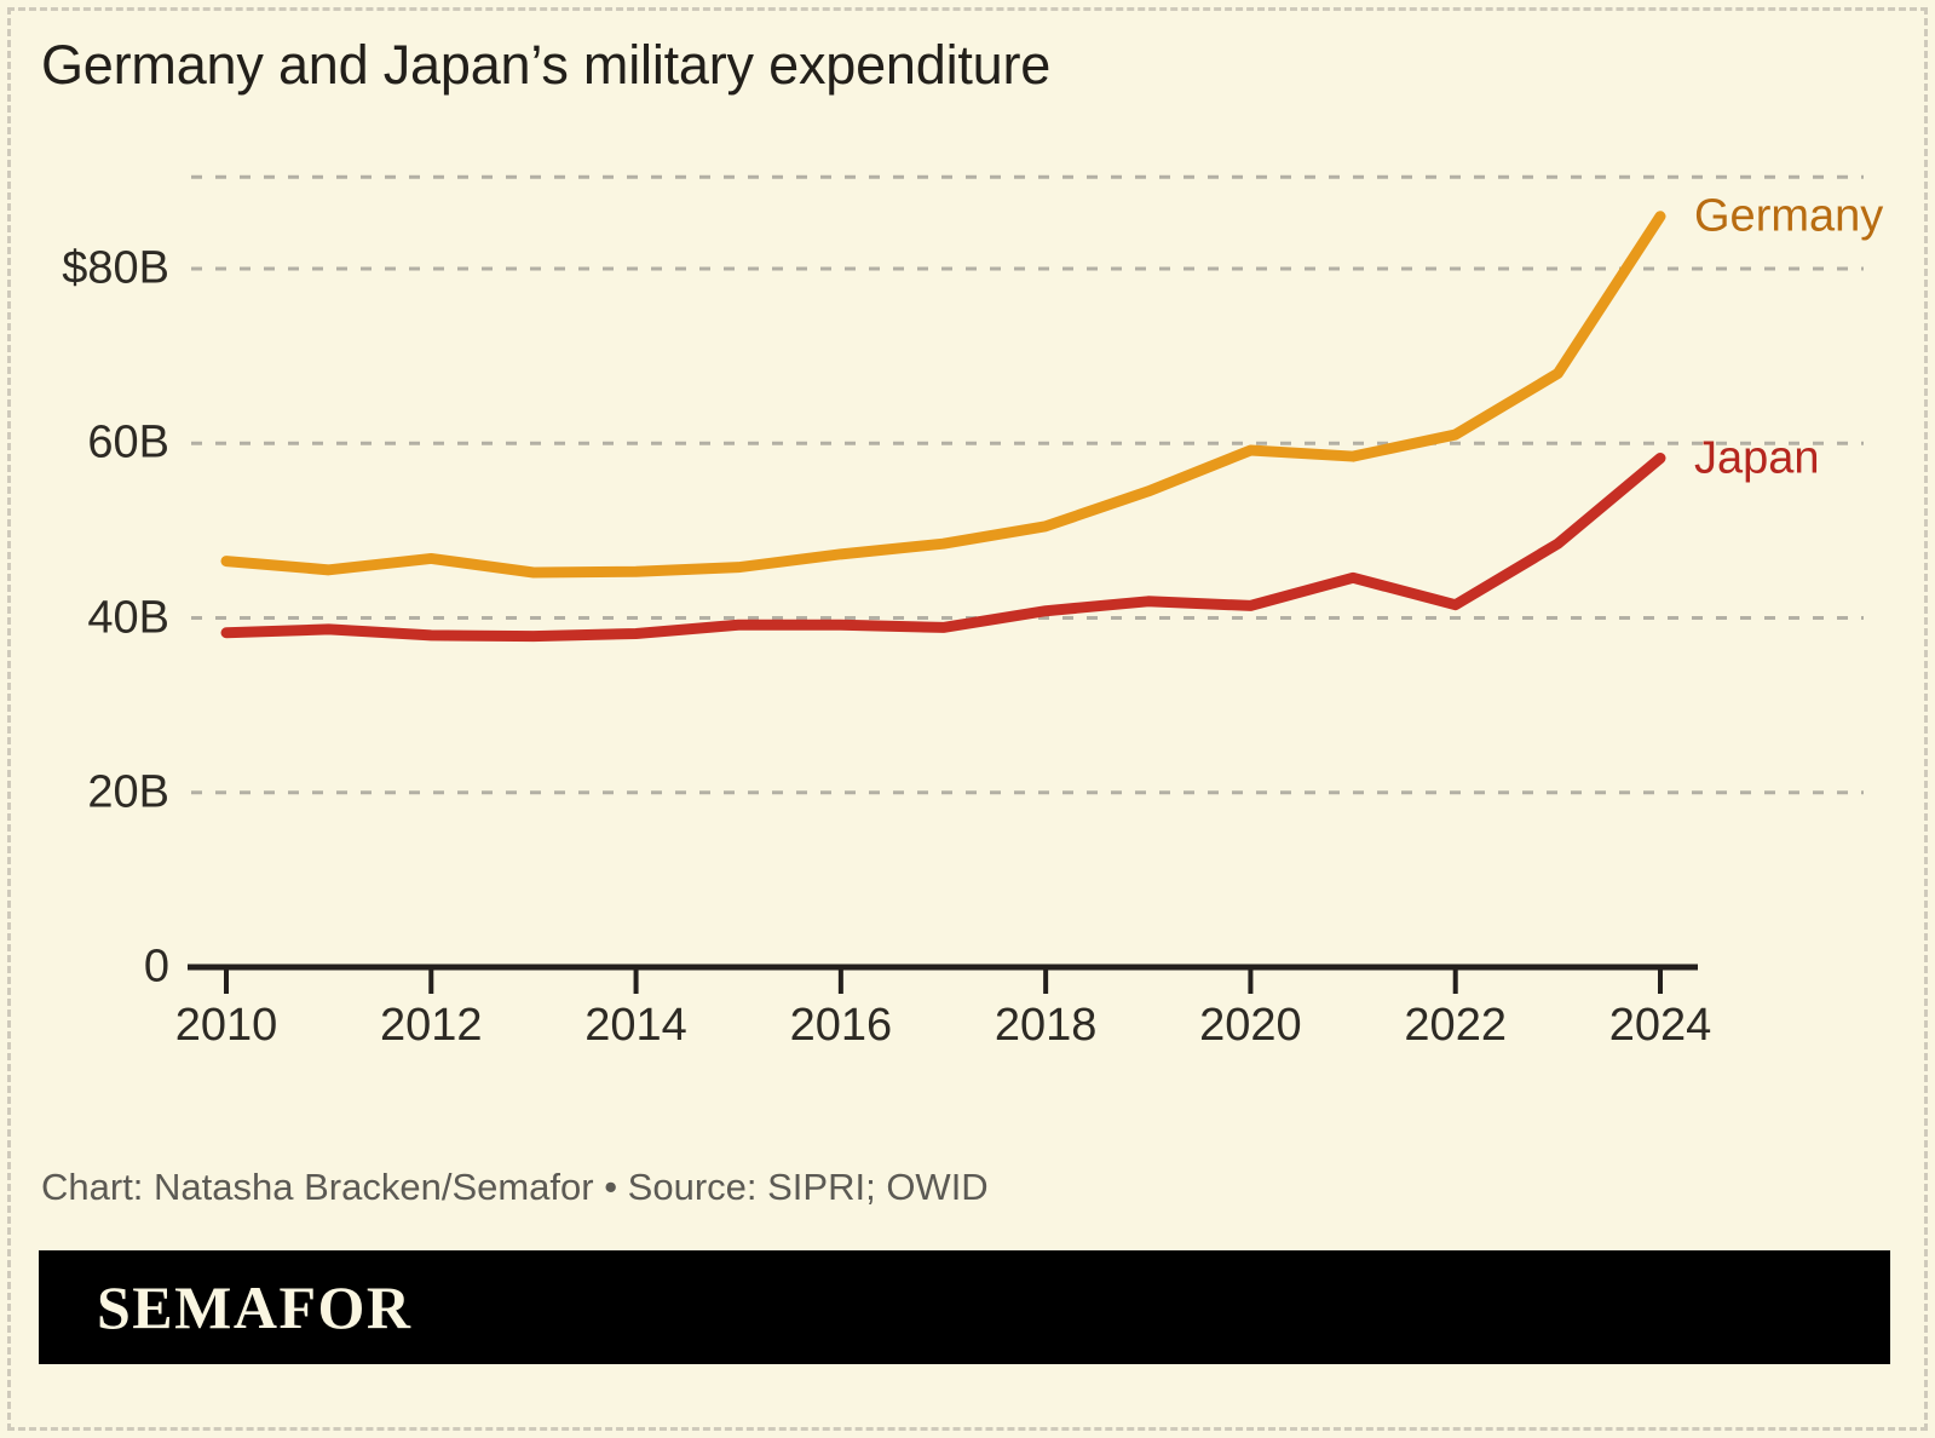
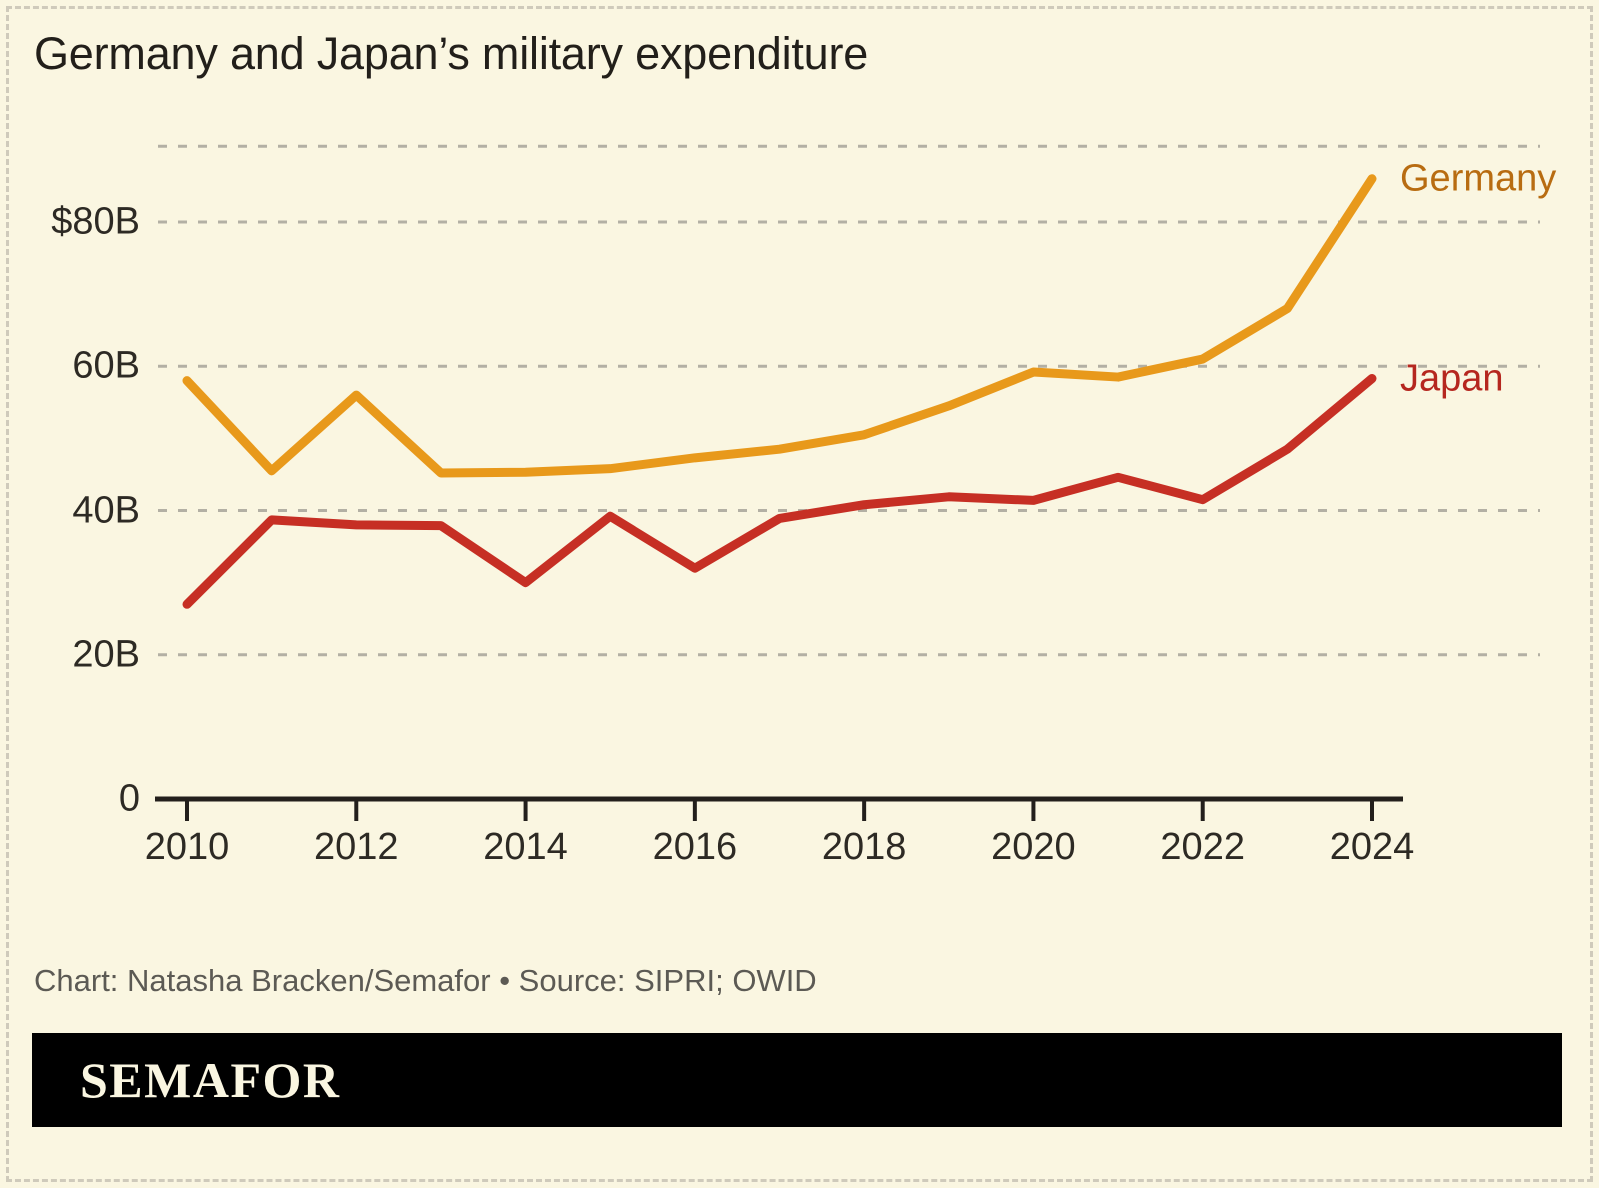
Germany/2010: $46B -> $58B
Japan/2010: $38B -> $27B
Germany/2012: $47B -> $56B
Japan/2014: $38B -> $30B
Japan/2016: $39B -> $32B
